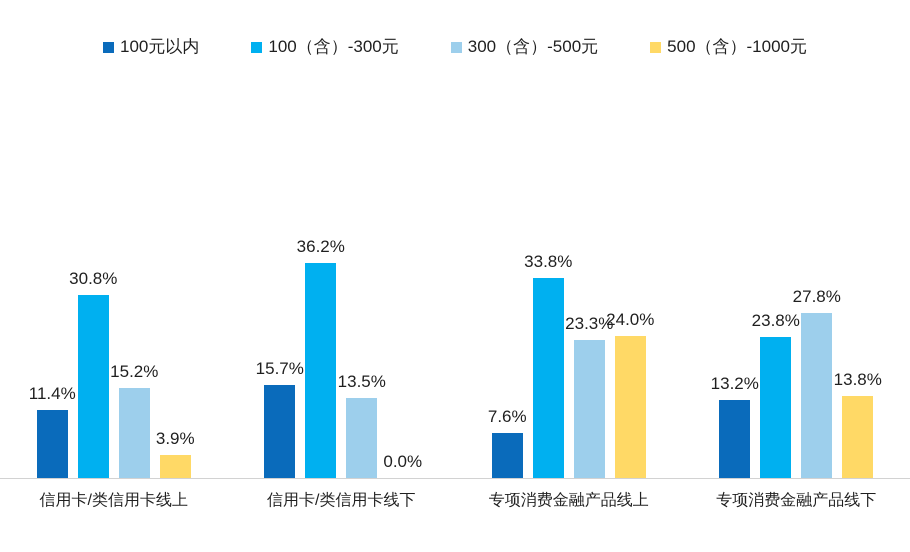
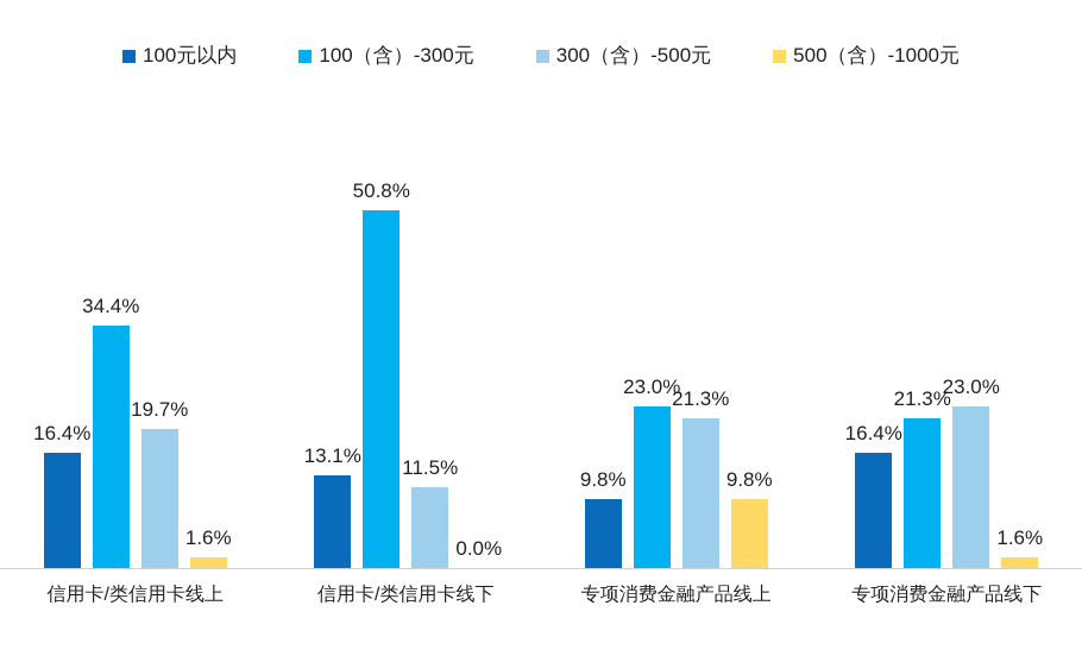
100元以内/信用卡/类信用卡线上: 11.4% -> 16.4%
100（含）-300元/信用卡/类信用卡线上: 30.8% -> 34.4%
300（含）-500元/信用卡/类信用卡线上: 15.2% -> 19.7%
500（含）-1000元/信用卡/类信用卡线上: 3.9% -> 1.6%
100元以内/信用卡/类信用卡线下: 15.7% -> 13.1%
100（含）-300元/信用卡/类信用卡线下: 36.2% -> 50.8%
300（含）-500元/信用卡/类信用卡线下: 13.5% -> 11.5%
100元以内/专项消费金融产品线上: 7.6% -> 9.8%
100（含）-300元/专项消费金融产品线上: 33.8% -> 23.0%
300（含）-500元/专项消费金融产品线上: 23.3% -> 21.3%
500（含）-1000元/专项消费金融产品线上: 24.0% -> 9.8%
100元以内/专项消费金融产品线下: 13.2% -> 16.4%
100（含）-300元/专项消费金融产品线下: 23.8% -> 21.3%
300（含）-500元/专项消费金融产品线下: 27.8% -> 23.0%
500（含）-1000元/专项消费金融产品线下: 13.8% -> 1.6%
